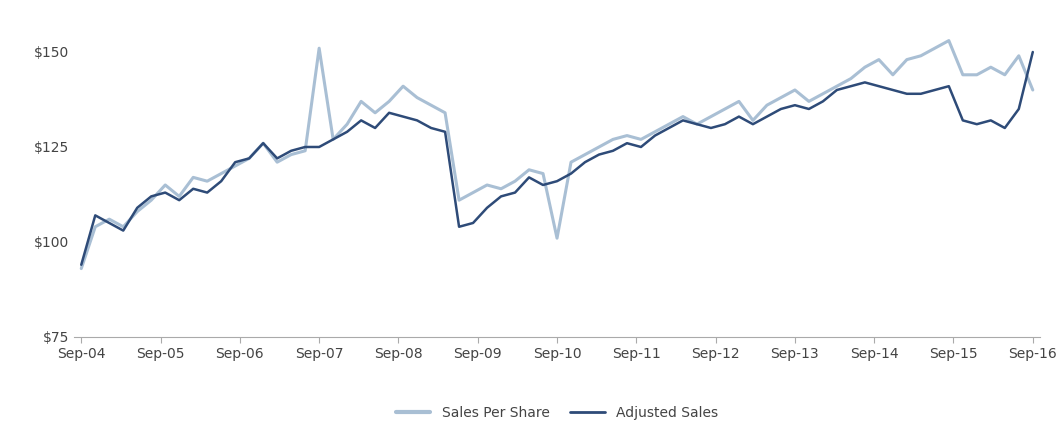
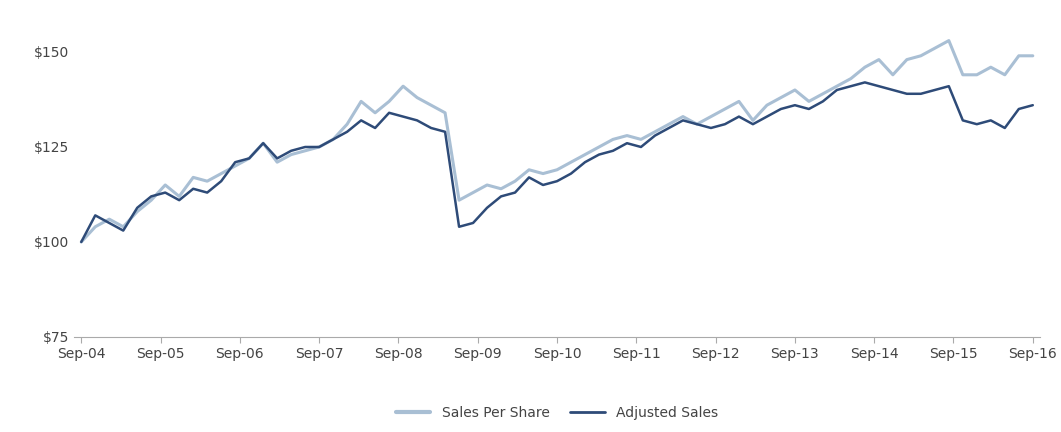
Sales Per Share/Sep-04: $93 -> $100
Adjusted Sales/Sep-04: $94 -> $100
Sales Per Share/Sep-07: $151 -> $125
Sales Per Share/Sep-10: $101 -> $119
Sales Per Share/Sep-16: $140 -> $149
Adjusted Sales/Sep-16: $150 -> $136
